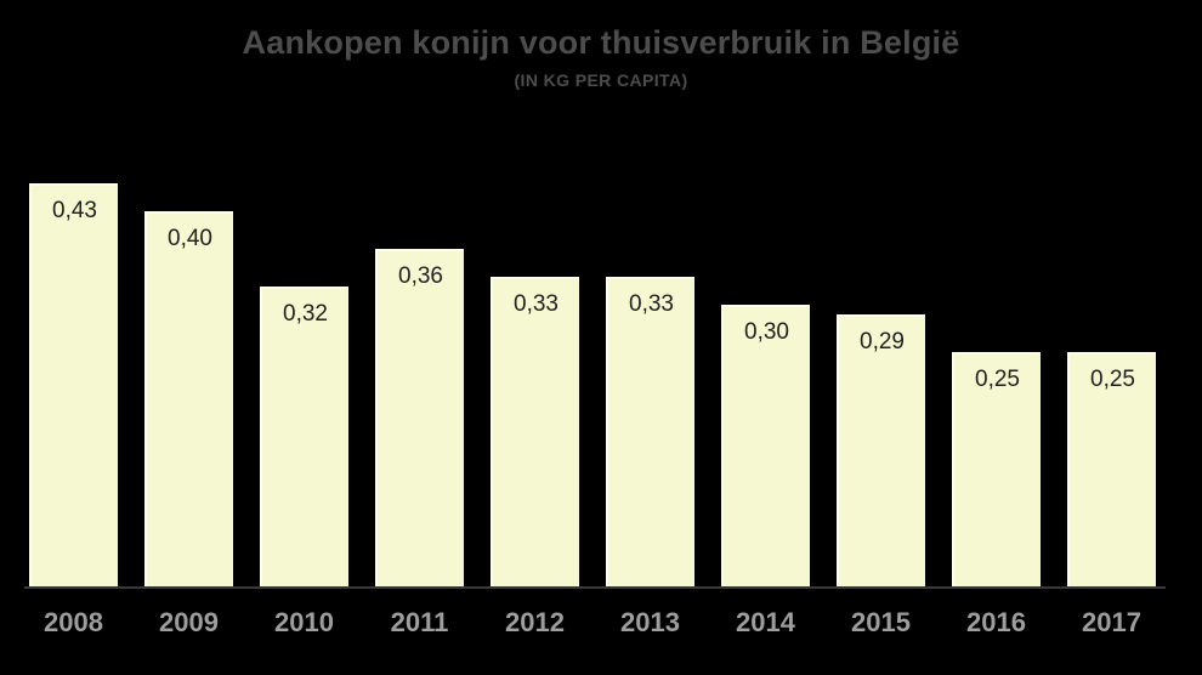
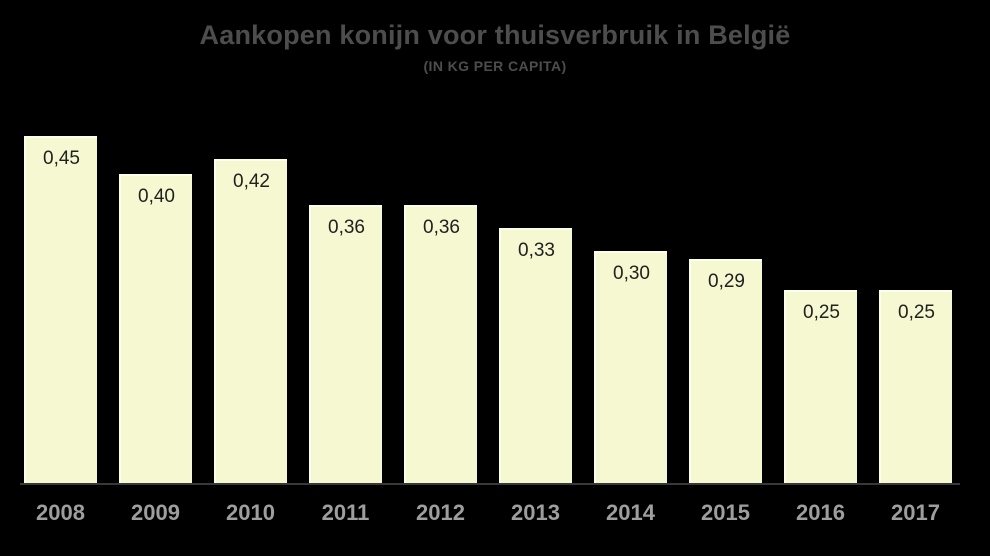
2008: 0,43 -> 0,45
2010: 0,32 -> 0,42
2012: 0,33 -> 0,36
